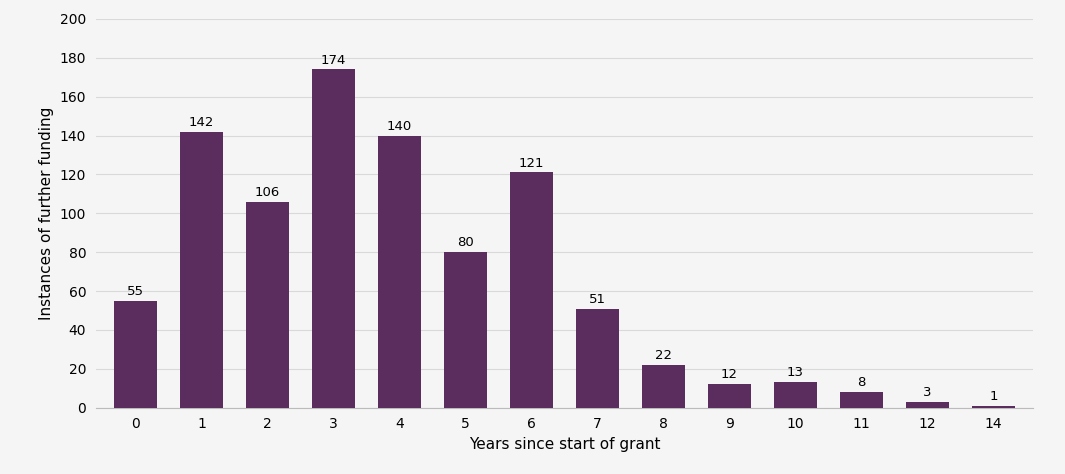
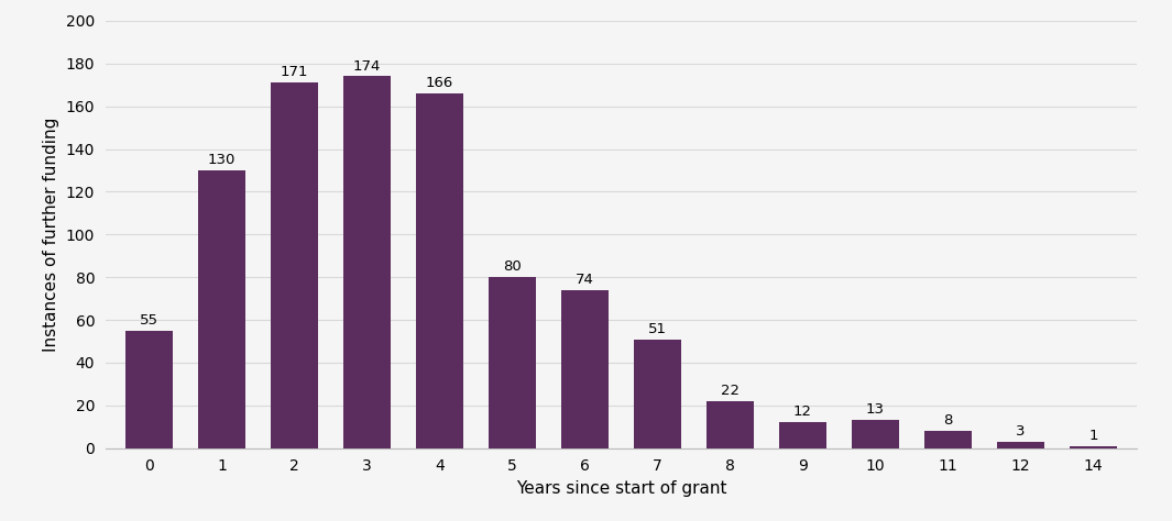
1: 142 -> 130
2: 106 -> 171
4: 140 -> 166
6: 121 -> 74
